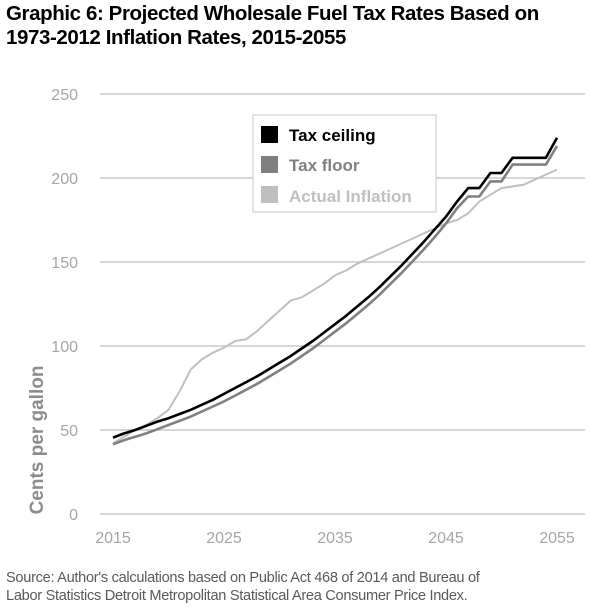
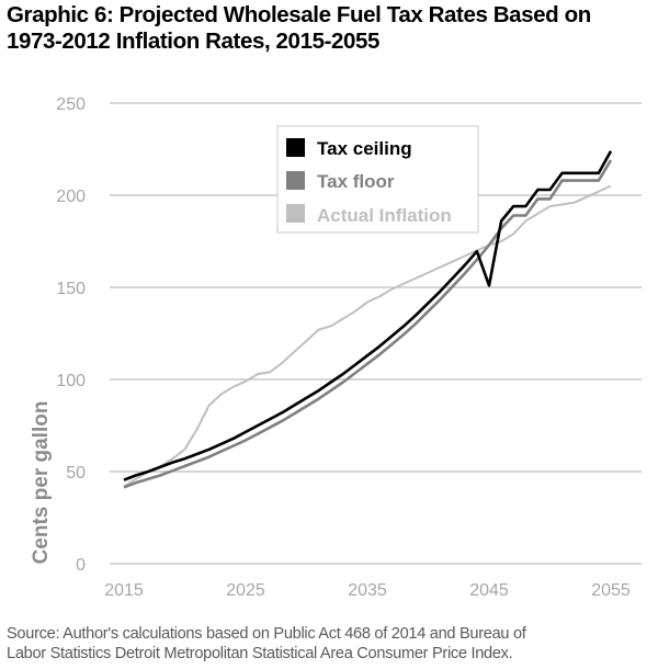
Tax ceiling/2045: 177 -> 151
